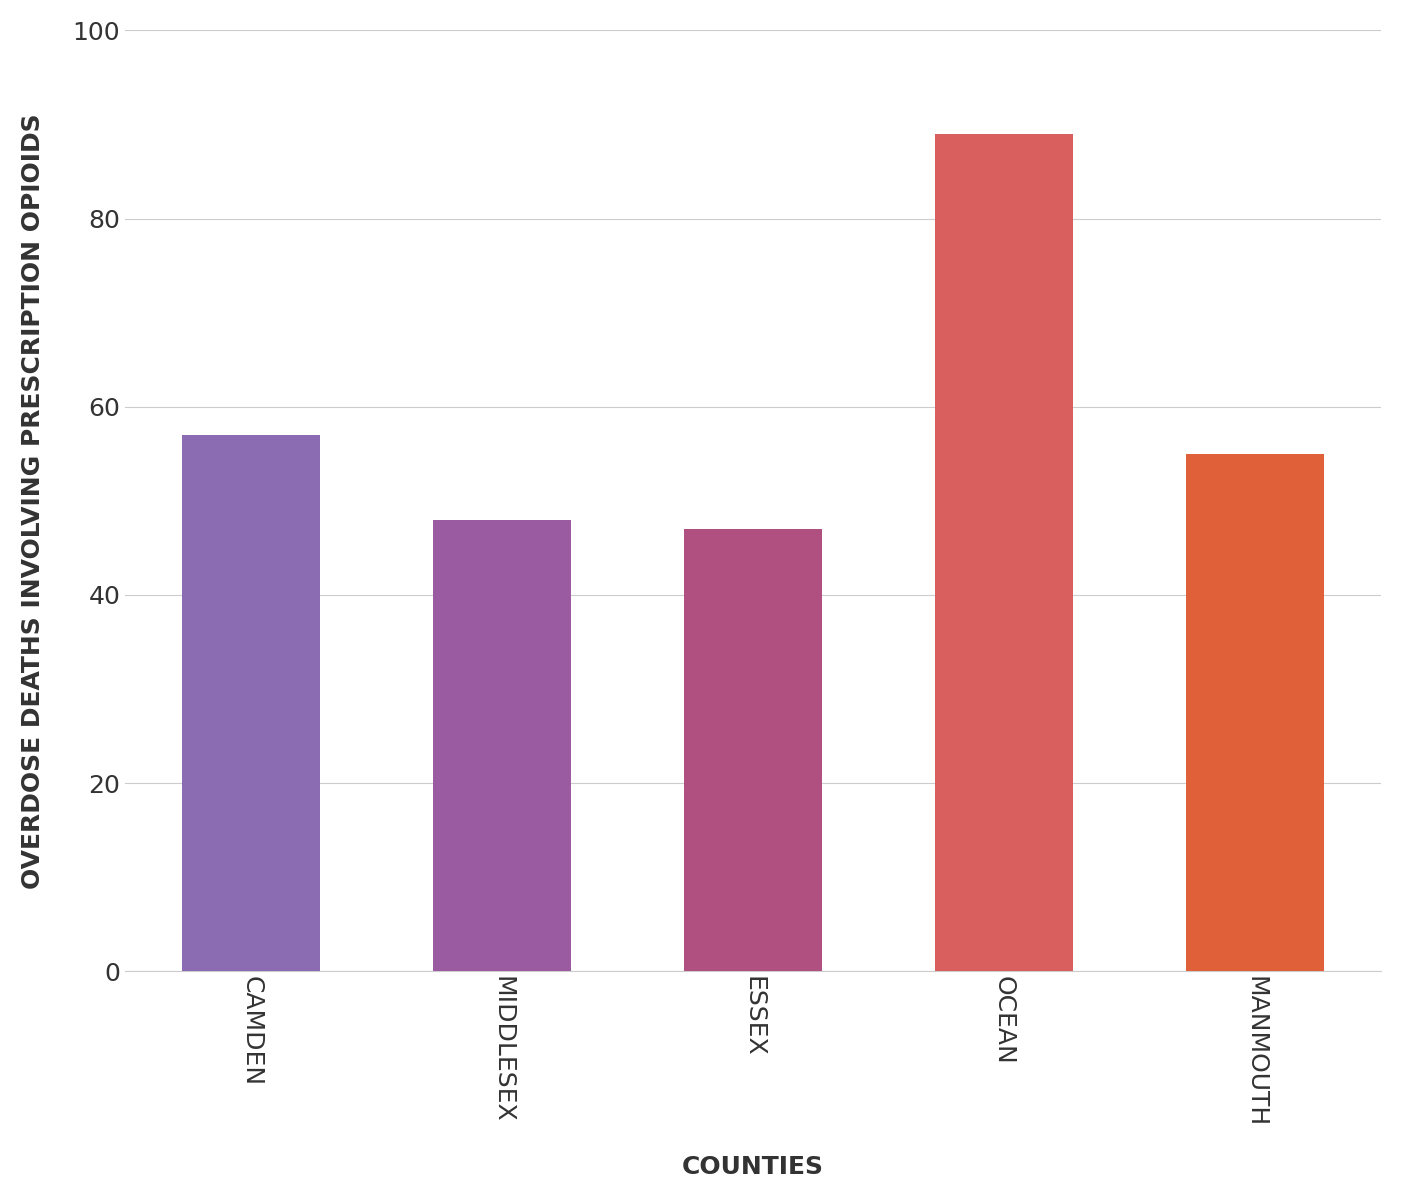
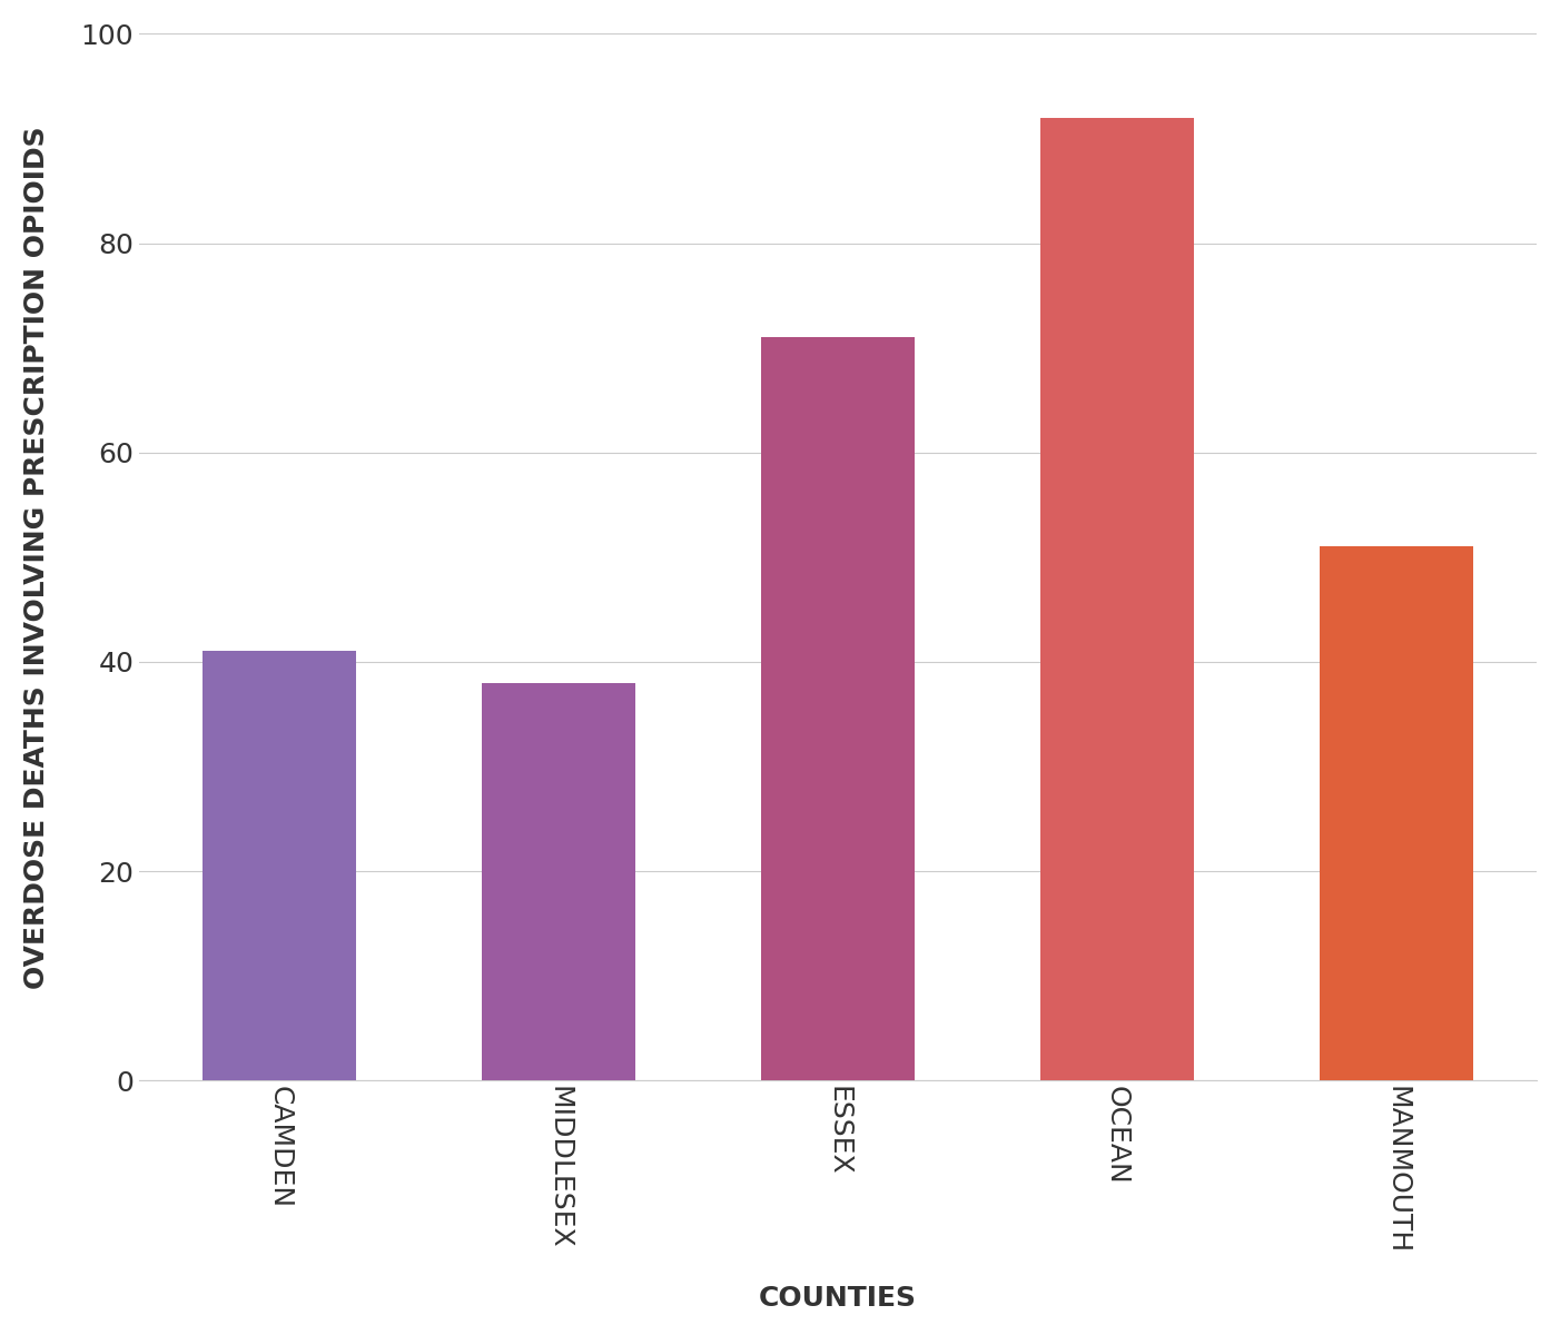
CAMDEN: 57 -> 41
MIDDLESEX: 48 -> 38
ESSEX: 47 -> 71
OCEAN: 89 -> 92
MANMOUTH: 55 -> 51
